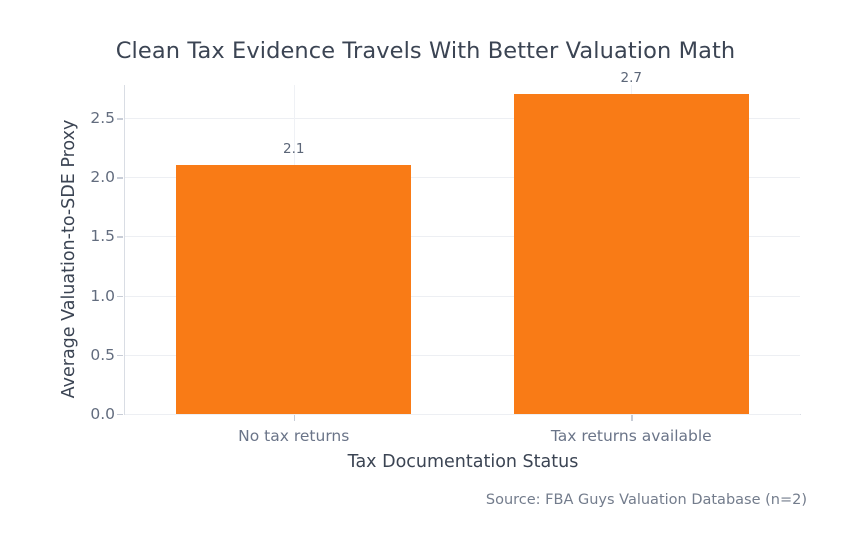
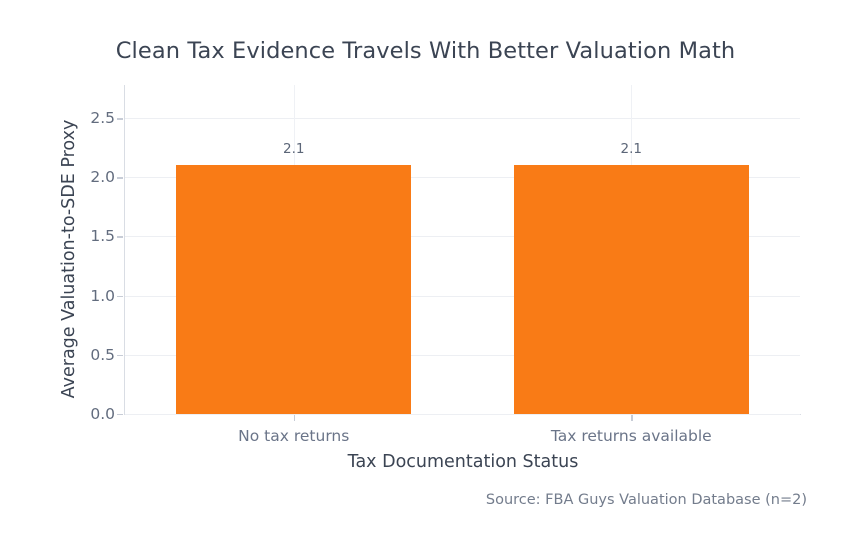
Tax returns available: 2.7 -> 2.1
